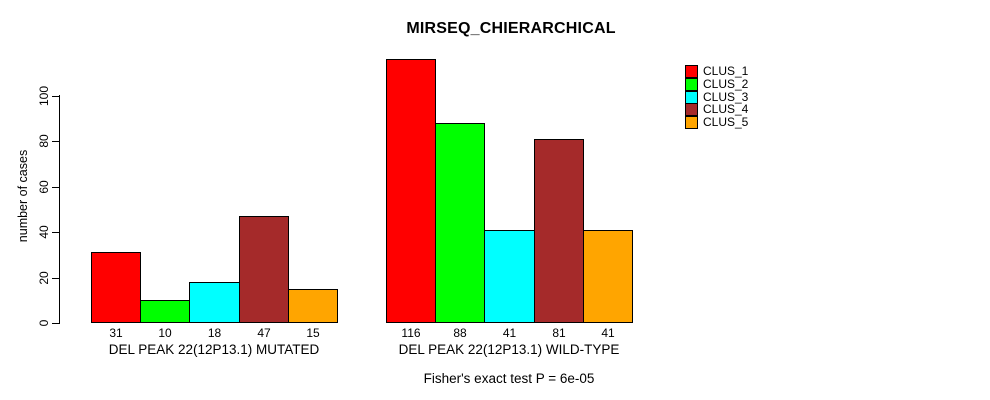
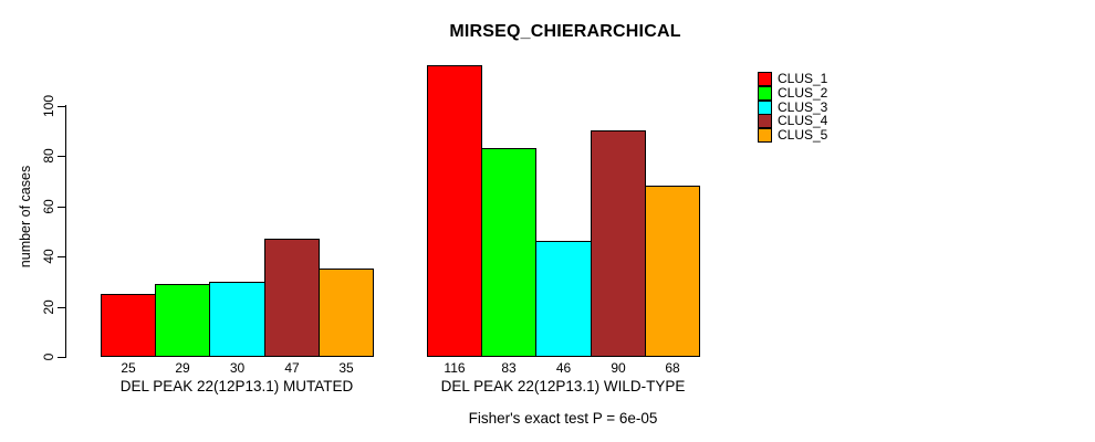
CLUS_1/DEL PEAK 22(12P13.1) MUTATED: 31 -> 25
CLUS_2/DEL PEAK 22(12P13.1) MUTATED: 10 -> 29
CLUS_3/DEL PEAK 22(12P13.1) MUTATED: 18 -> 30
CLUS_5/DEL PEAK 22(12P13.1) MUTATED: 15 -> 35
CLUS_2/DEL PEAK 22(12P13.1) WILD-TYPE: 88 -> 83
CLUS_3/DEL PEAK 22(12P13.1) WILD-TYPE: 41 -> 46
CLUS_4/DEL PEAK 22(12P13.1) WILD-TYPE: 81 -> 90
CLUS_5/DEL PEAK 22(12P13.1) WILD-TYPE: 41 -> 68
